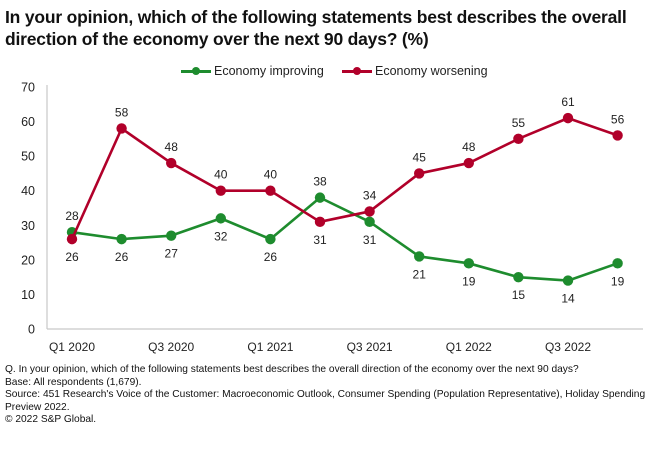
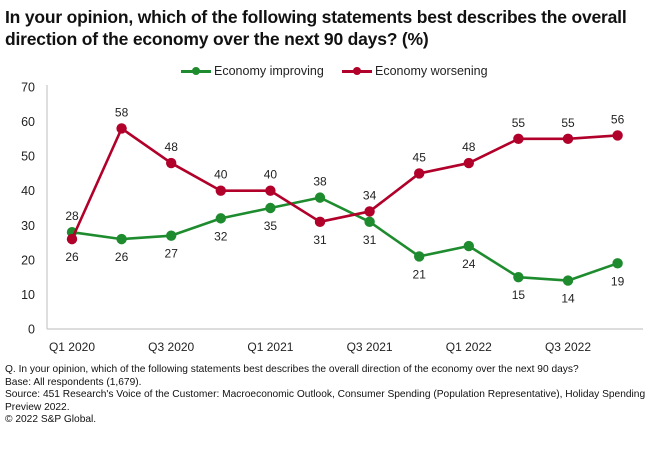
Economy improving/Q1 2021: 26 -> 35
Economy improving/Q1 2022: 19 -> 24
Economy worsening/Q3 2022: 61 -> 55
